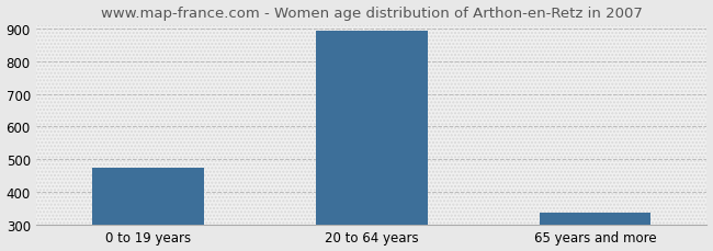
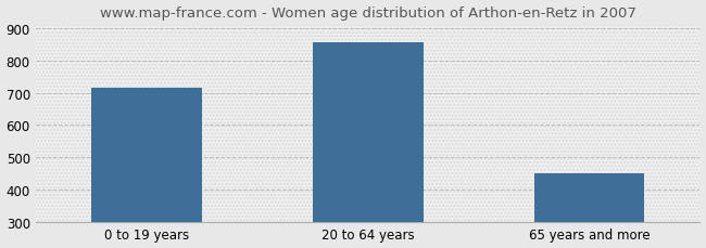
0 to 19 years: 475 -> 715
20 to 64 years: 893 -> 855
65 years and more: 337 -> 450
